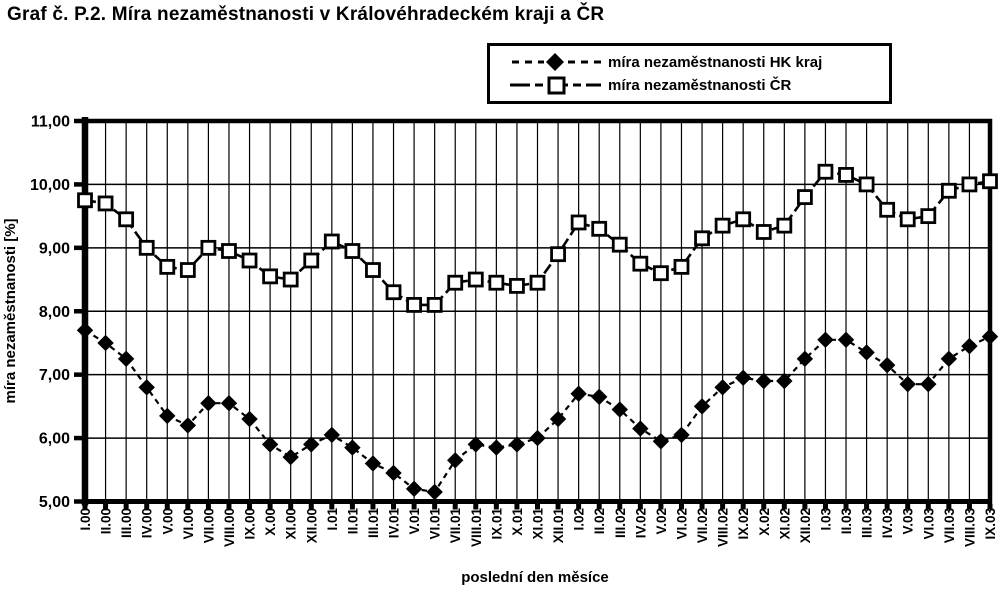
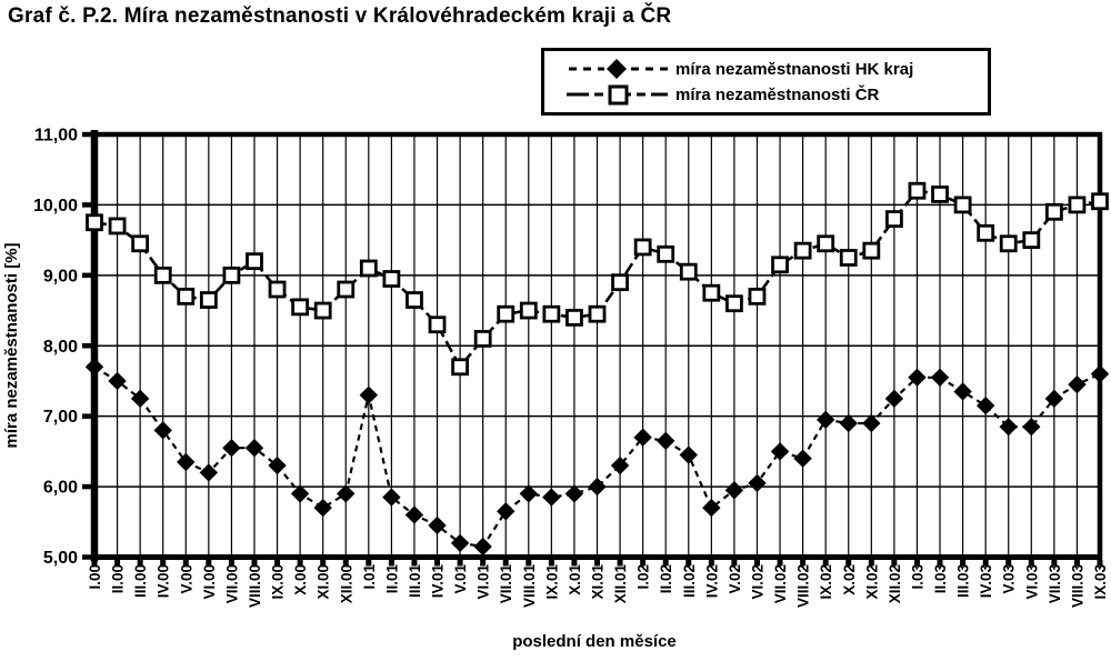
míra nezaměstnanosti ČR/VIII.00: 8,9 -> 9,2
míra nezaměstnanosti HK kraj/I.01: 6,0 -> 7,3
míra nezaměstnanosti ČR/V.01: 8,1 -> 7,7
míra nezaměstnanosti HK kraj/IV.02: 6,2 -> 5,7
míra nezaměstnanosti HK kraj/VIII.02: 6,8 -> 6,4
